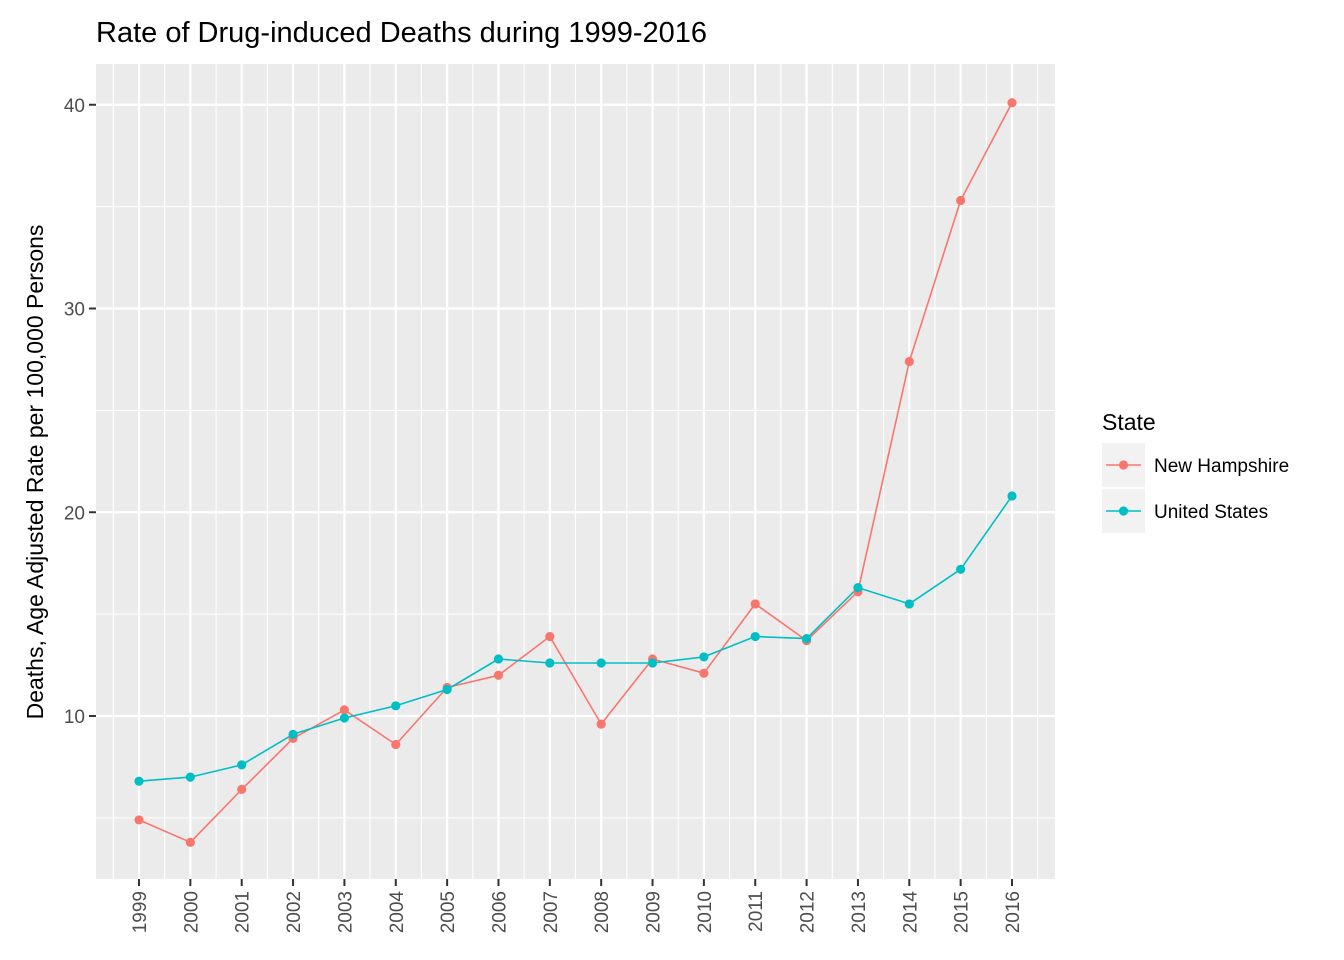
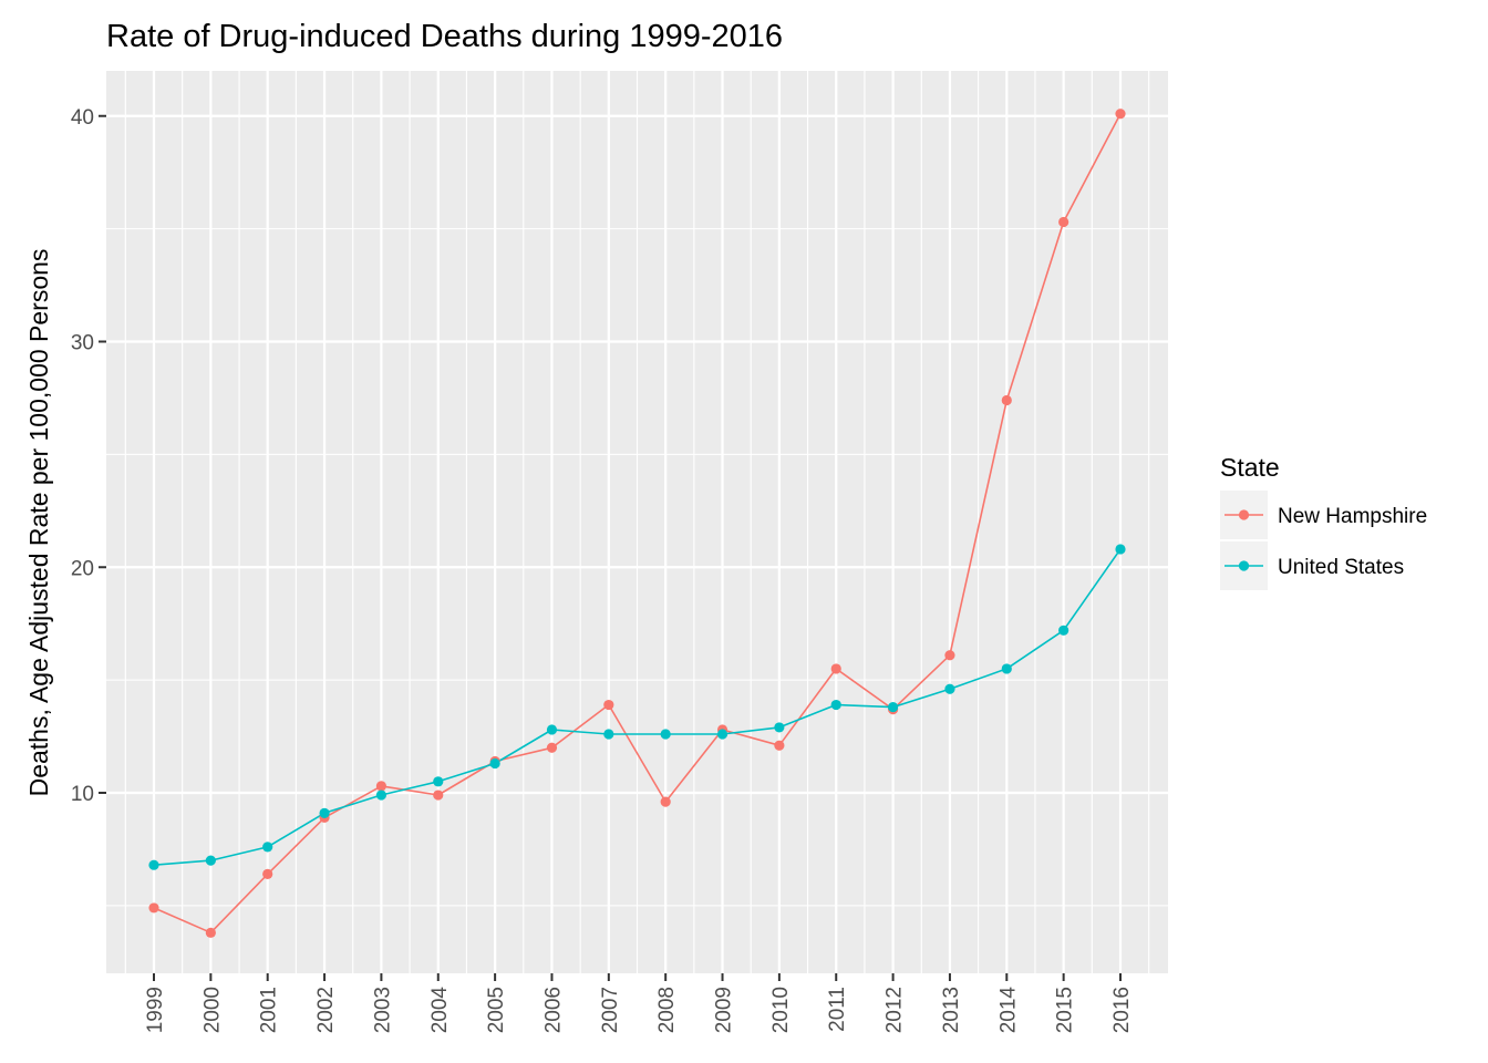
New Hampshire/2004: 8.6 -> 9.9
United States/2013: 16.3 -> 14.6
